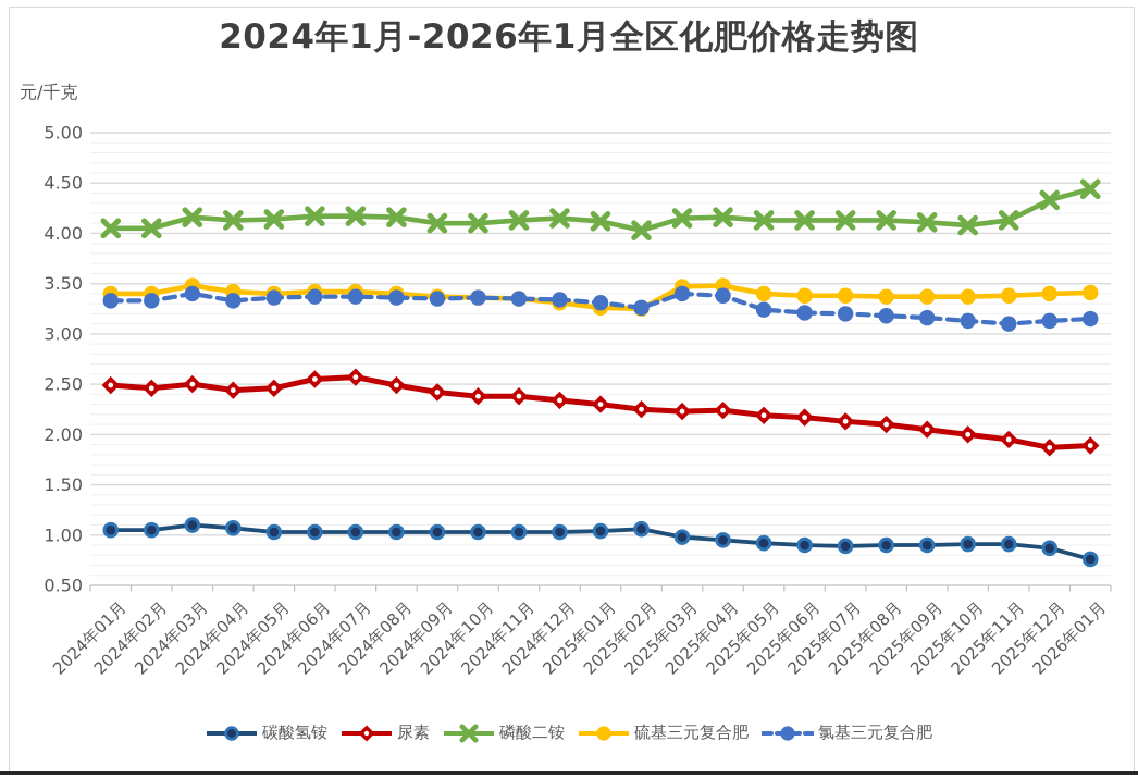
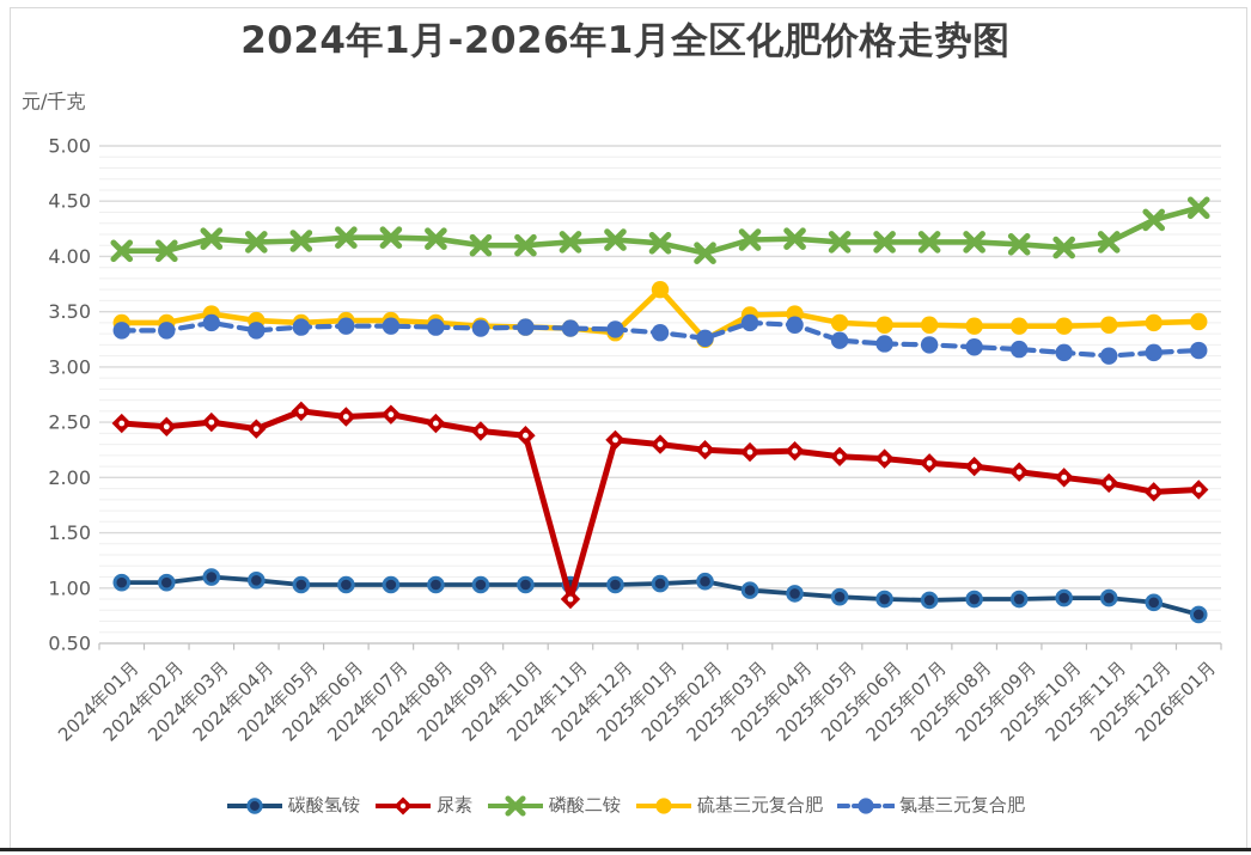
尿素/2024年05月: 2.5 -> 2.6
尿素/2024年11月: 2.4 -> 0.9
硫基三元复合肥/2025年01月: 3.3 -> 3.7
